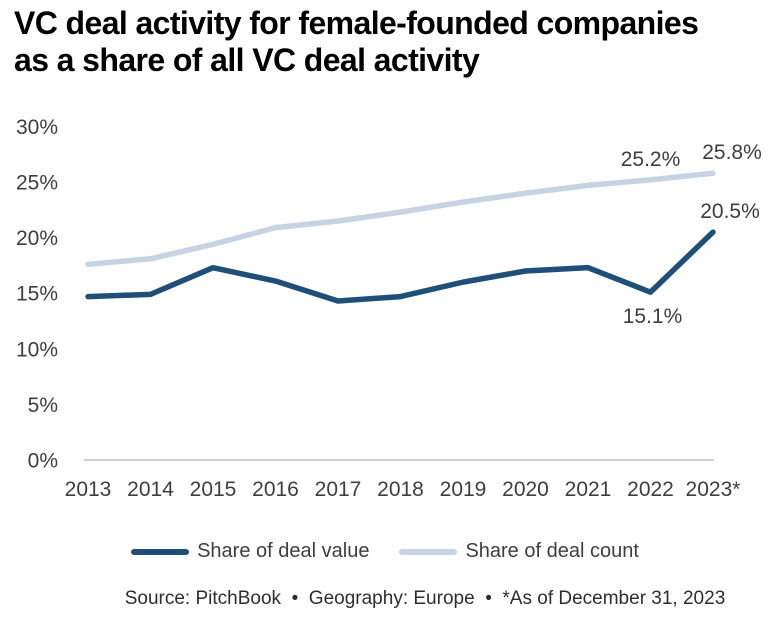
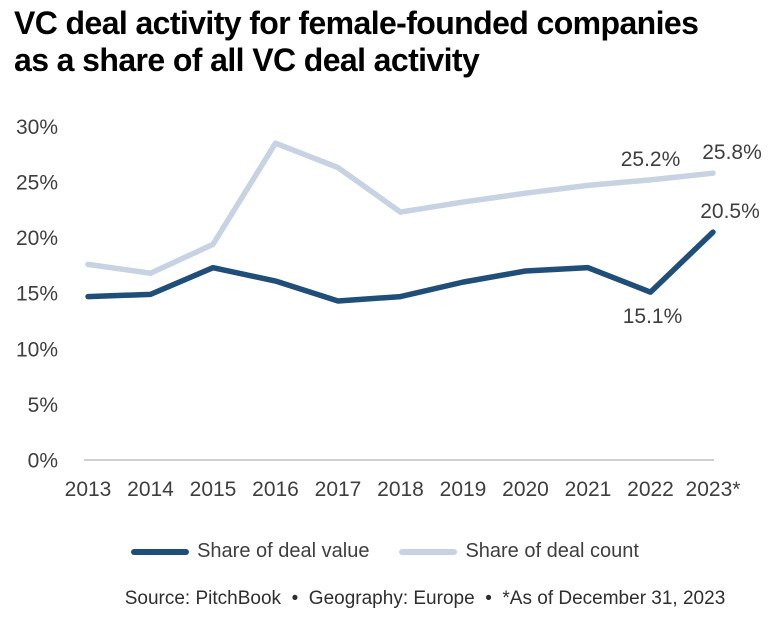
Share of deal count/2014: 18.1% -> 16.8%
Share of deal count/2016: 20.9% -> 28.5%
Share of deal count/2017: 21.5% -> 26.3%
